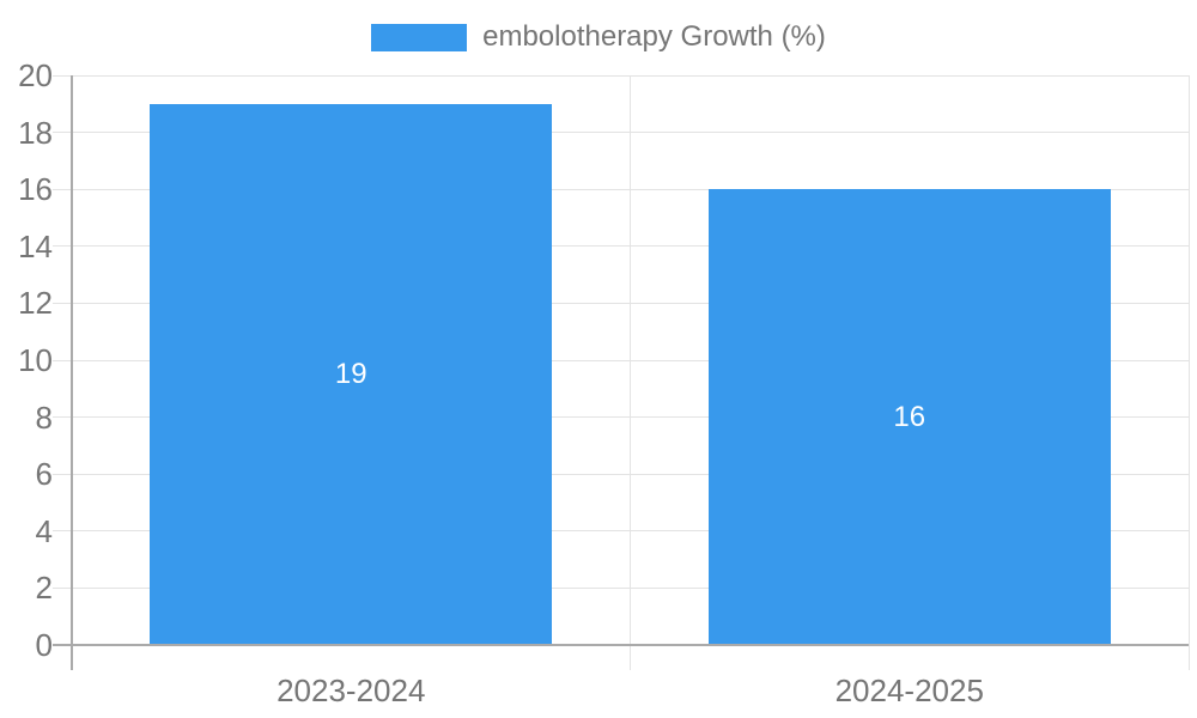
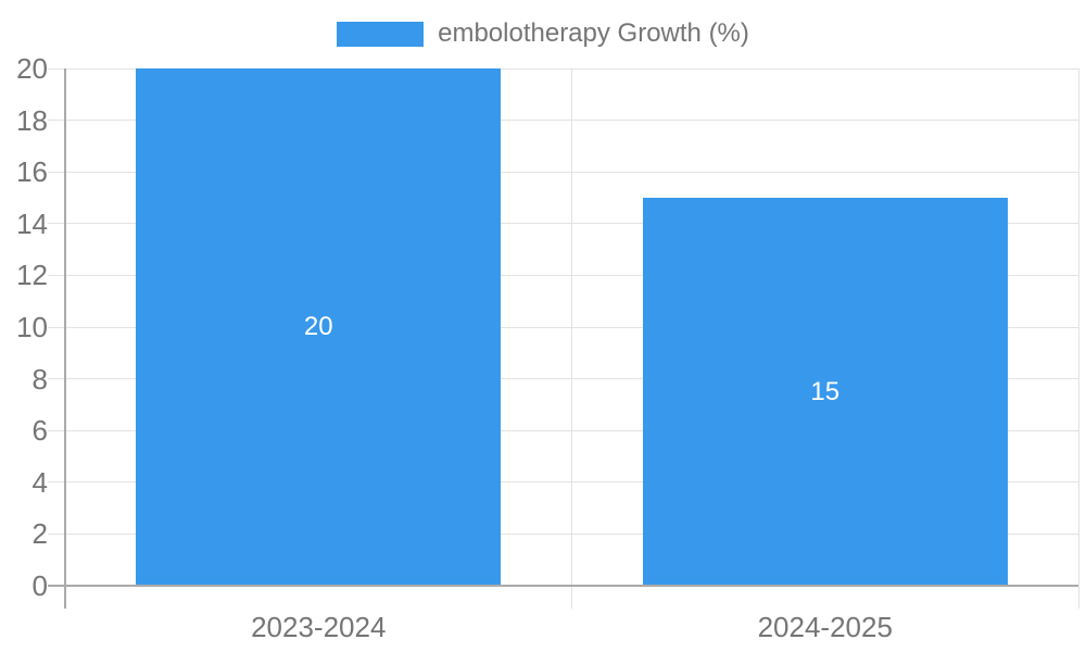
2023-2024: 19 -> 20
2024-2025: 16 -> 15
